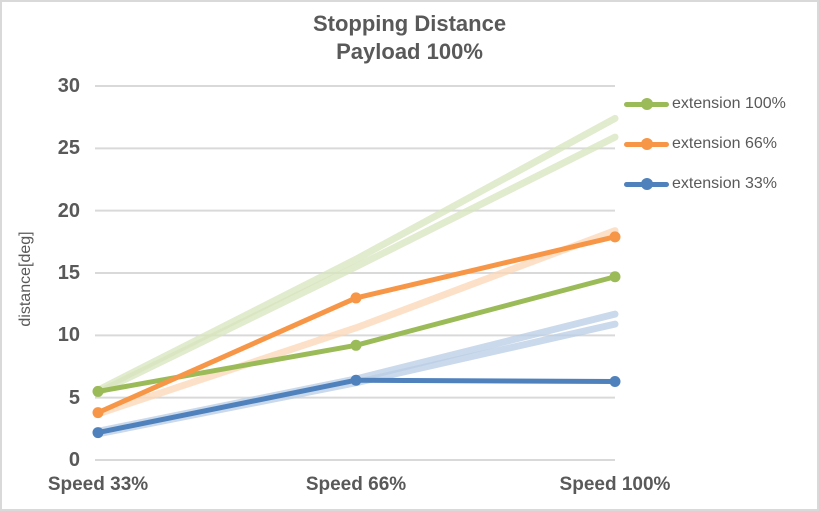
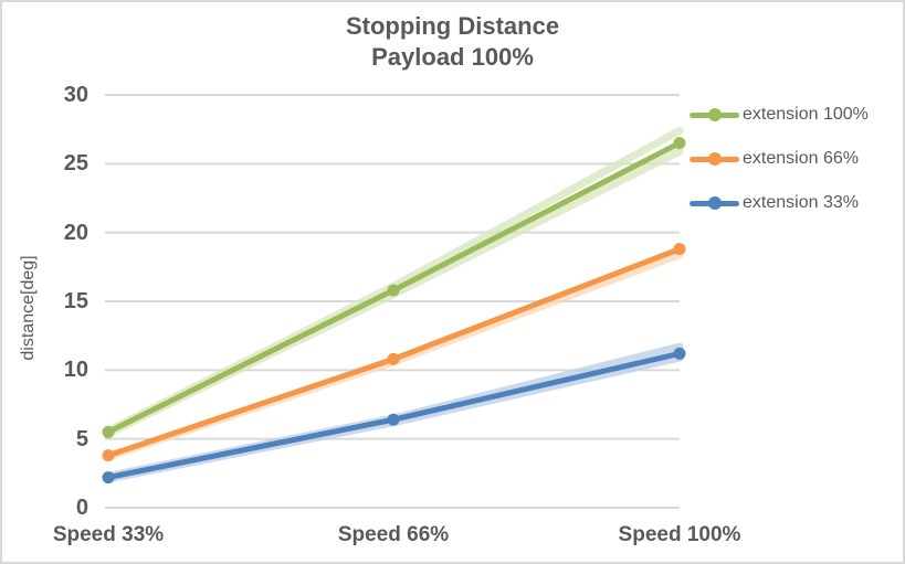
extension 100%/Speed 66%: 9.2 -> 15.8
extension 66%/Speed 66%: 13.0 -> 10.8
extension 100%/Speed 100%: 14.7 -> 26.5
extension 66%/Speed 100%: 17.9 -> 18.8
extension 33%/Speed 100%: 6.3 -> 11.2
